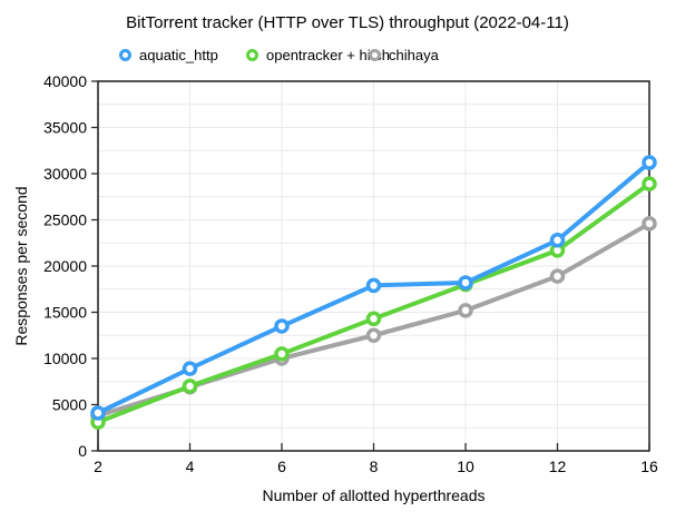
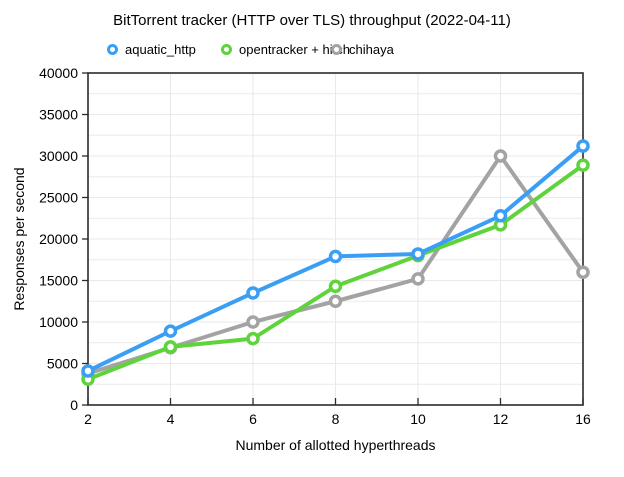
opentracker + hitch/6: 10000 -> 8000
chihaya/12: 19000 -> 30000
chihaya/16: 25000 -> 16000
